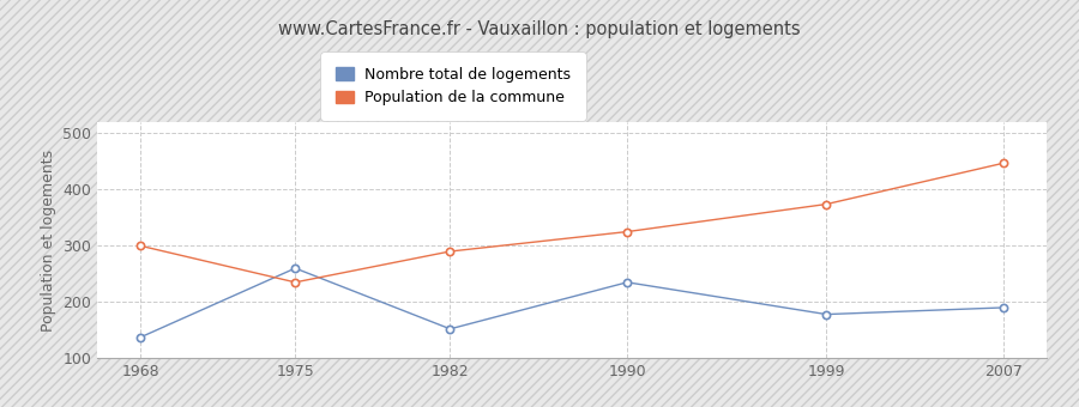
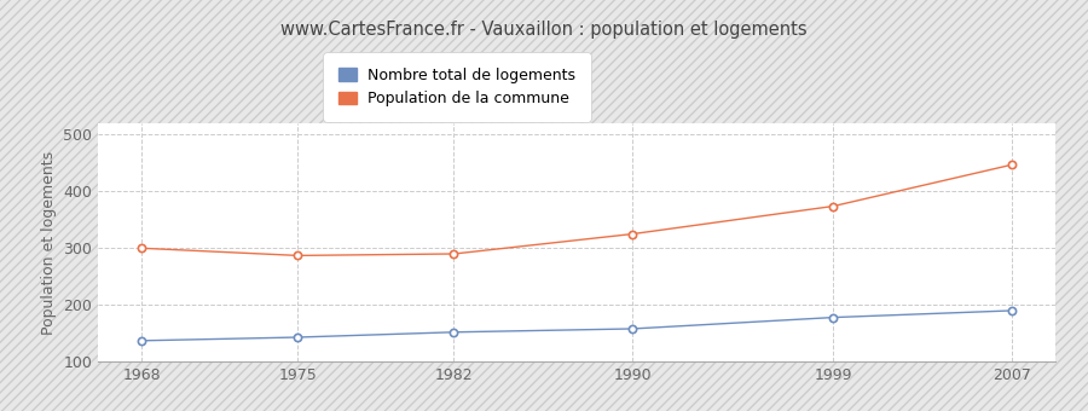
Nombre total de logements/1975: 260 -> 143
Population de la commune/1975: 235 -> 287
Nombre total de logements/1990: 235 -> 158
